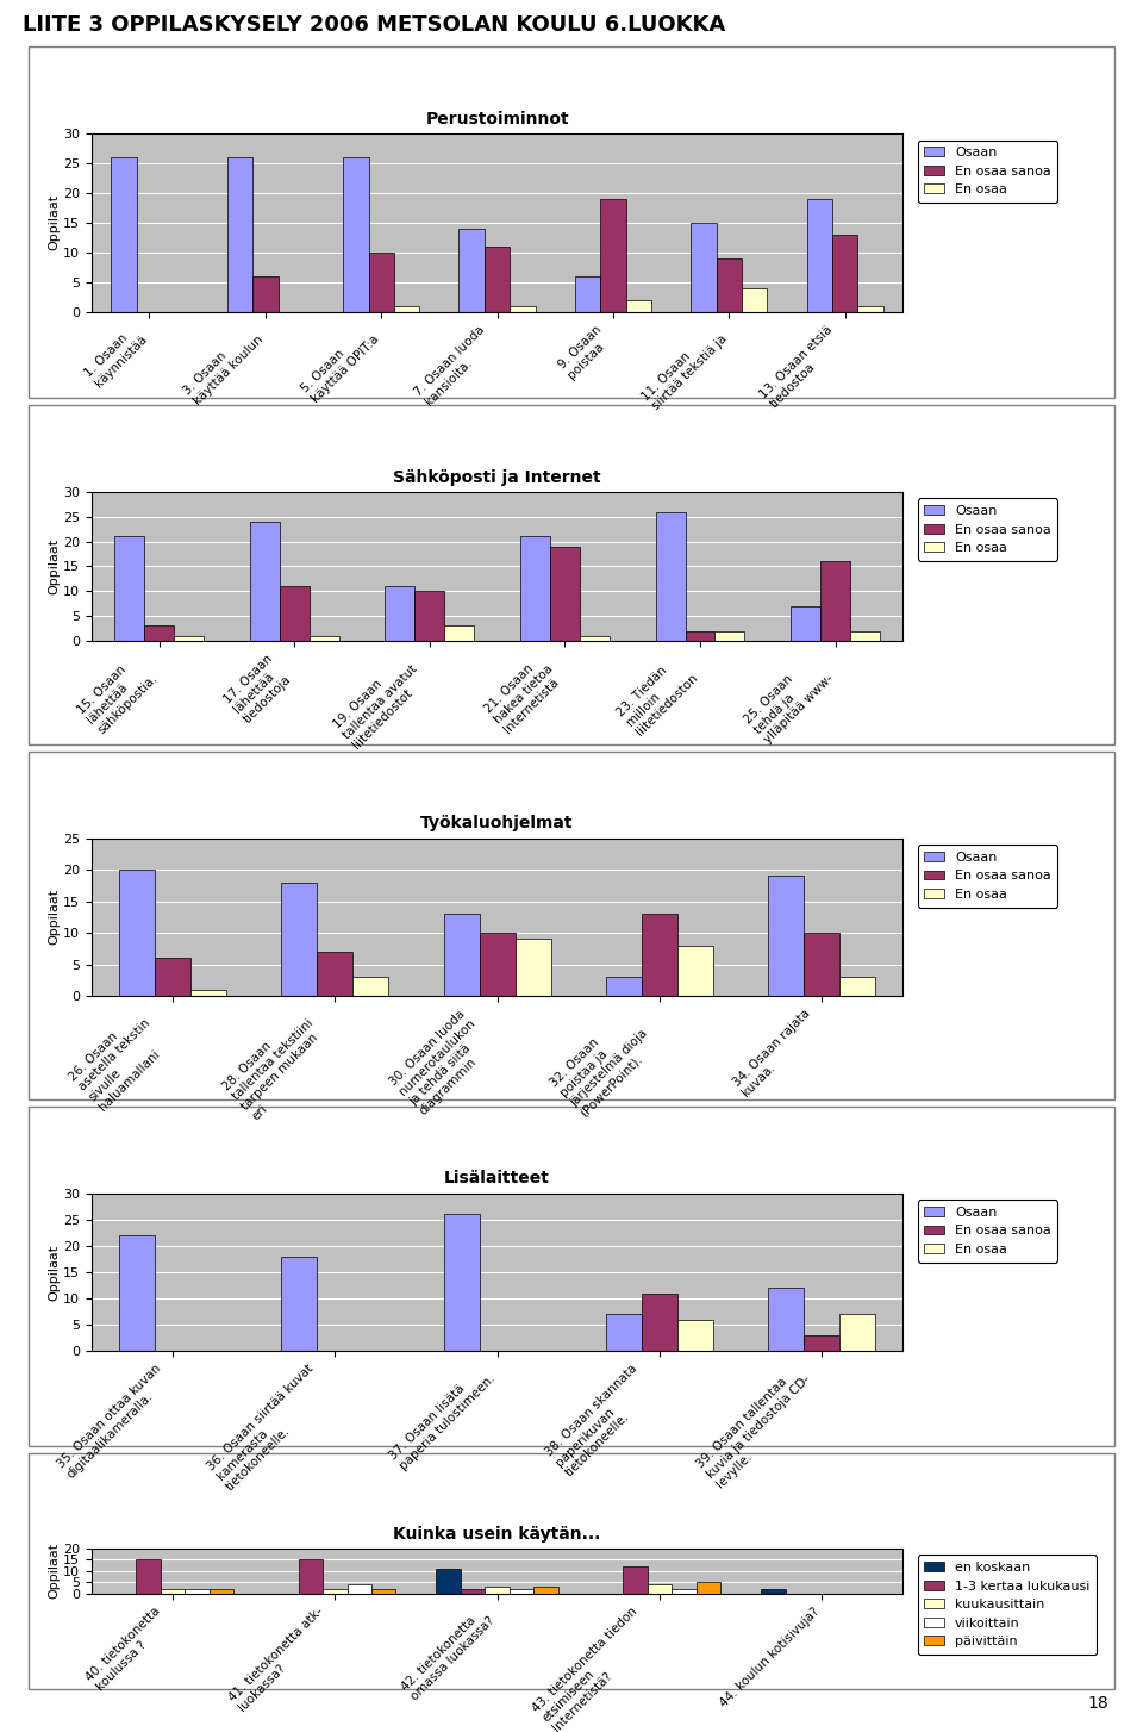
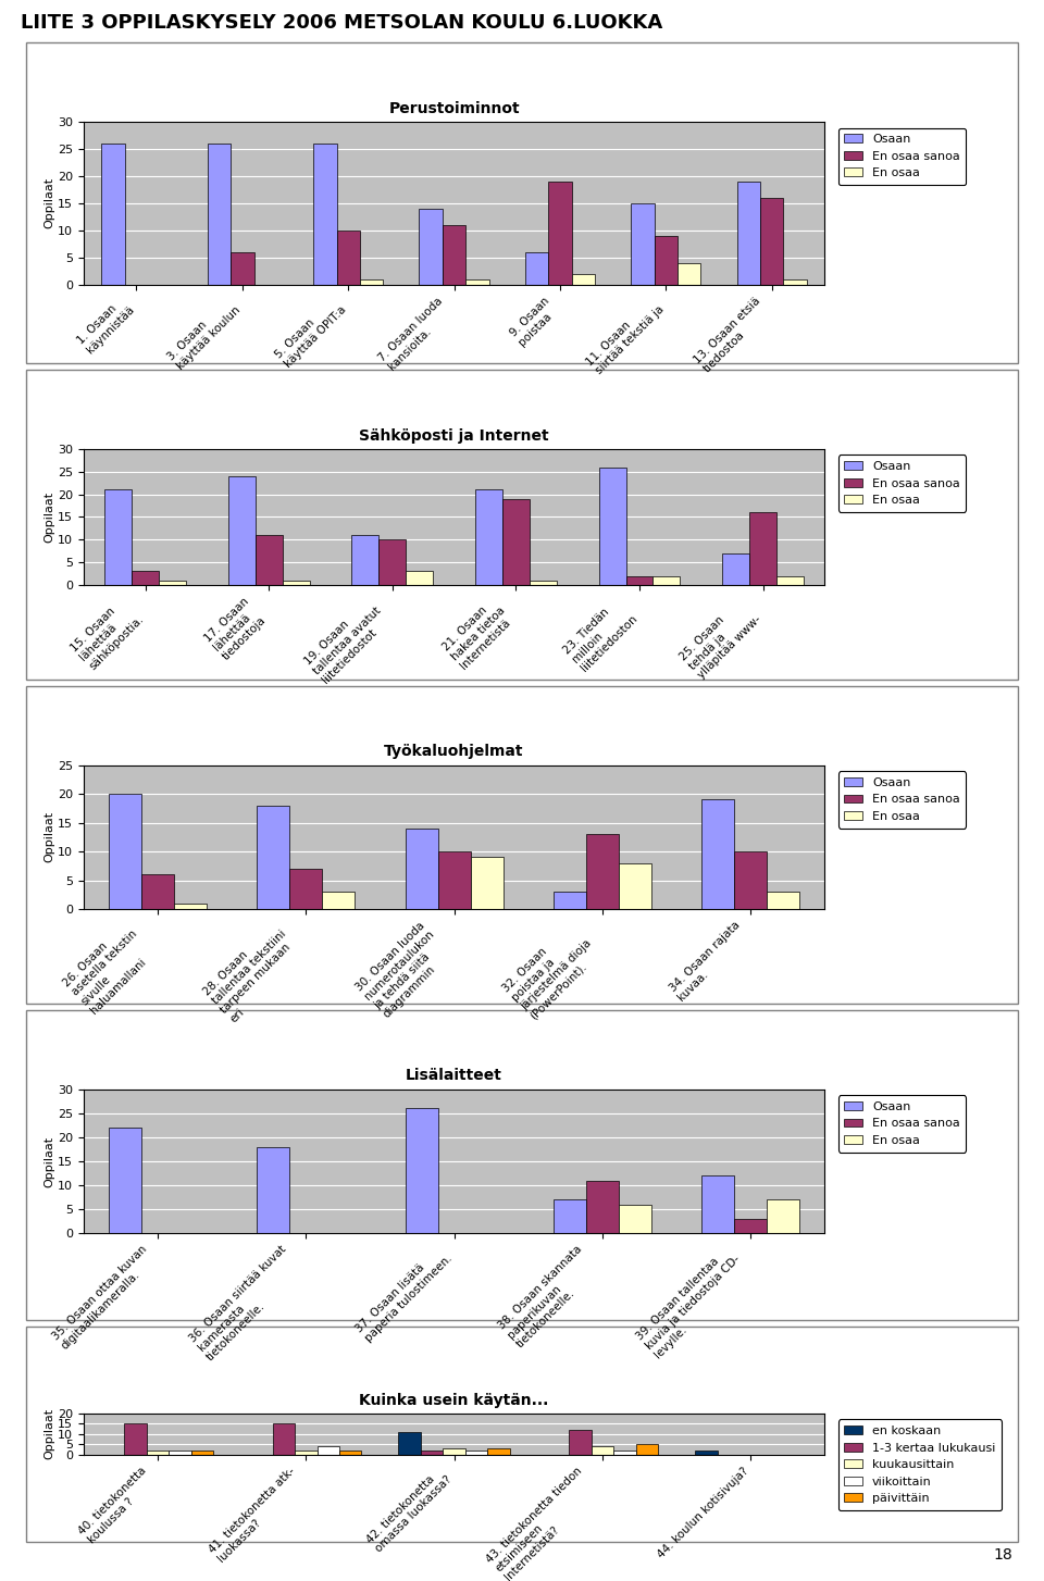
Perustoiminnot/En osaa sanoa/13. Osaan etsiä tiedostoa: 13 -> 16
Työkaluohjelmat/Osaan/30. Osaan luoda numerotaulukon ja tehdä siitä diagrammin: 13 -> 14
